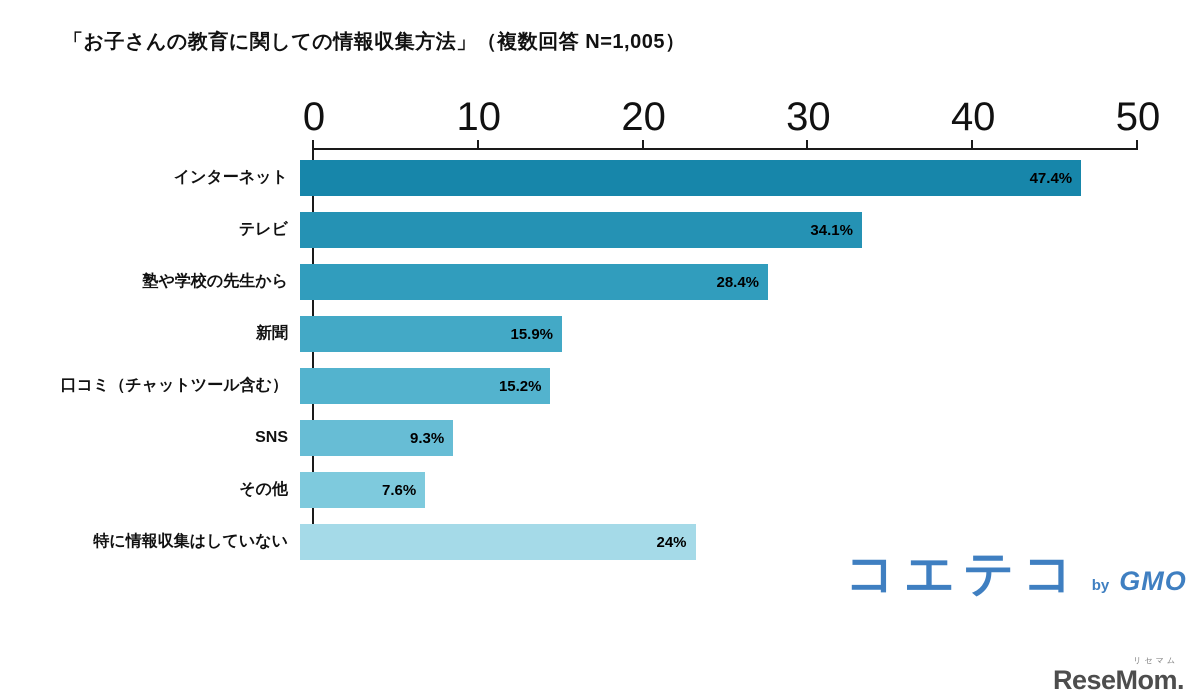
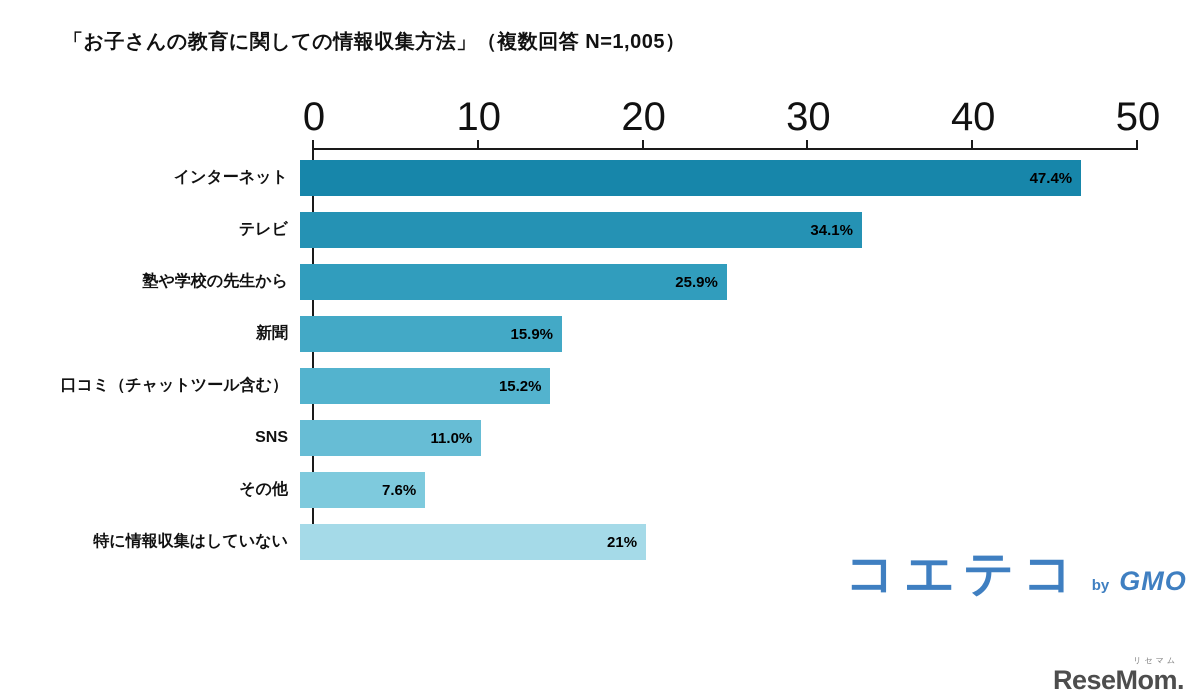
塾や学校の先生から: 28.4% -> 25.9%
SNS: 9.3% -> 11.0%
特に情報収集はしていない: 24% -> 21%
